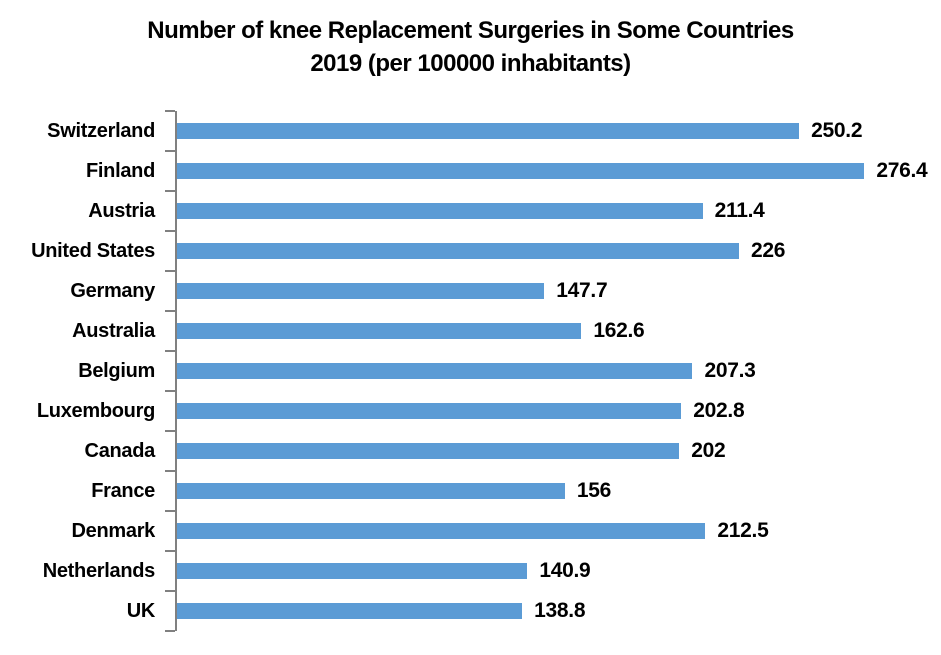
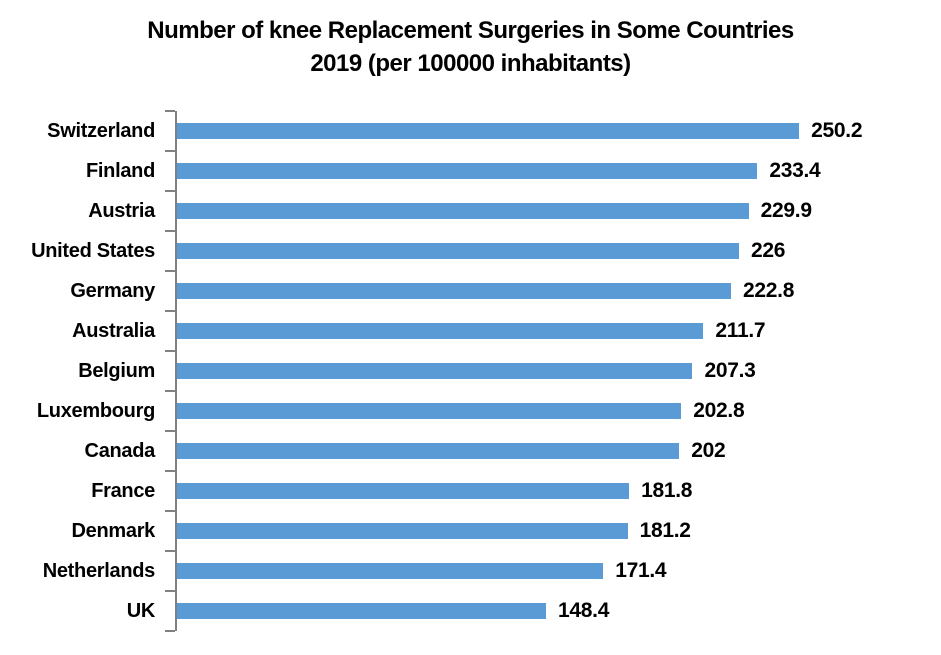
Finland: 276.4 -> 233.4
Austria: 211.4 -> 229.9
Germany: 147.7 -> 222.8
Australia: 162.6 -> 211.7
France: 156 -> 181.8
Denmark: 212.5 -> 181.2
Netherlands: 140.9 -> 171.4
UK: 138.8 -> 148.4
